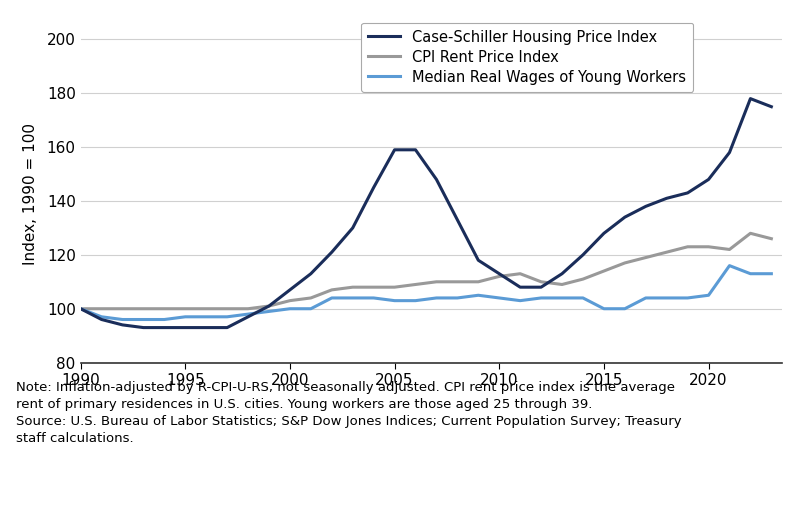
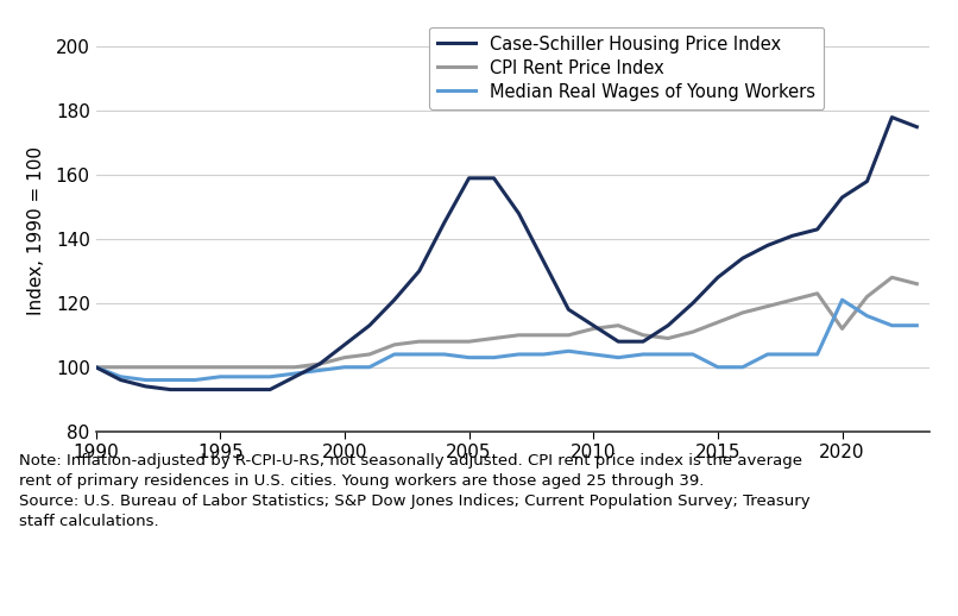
Case-Schiller Housing Price Index/2020: 148 -> 153
CPI Rent Price Index/2020: 123 -> 112
Median Real Wages of Young Workers/2020: 105 -> 121
